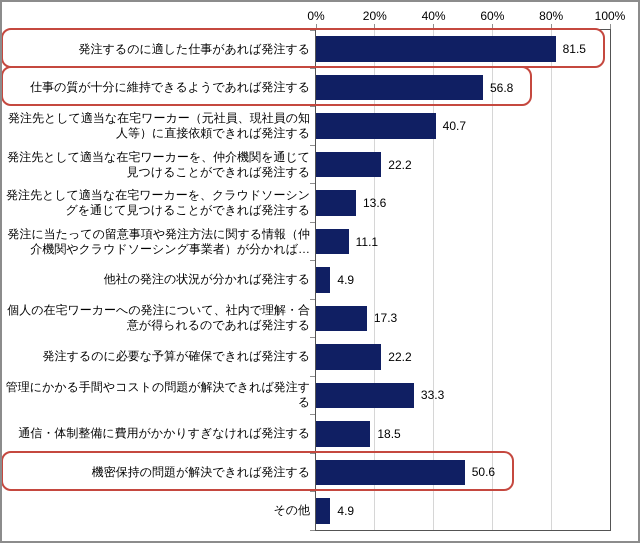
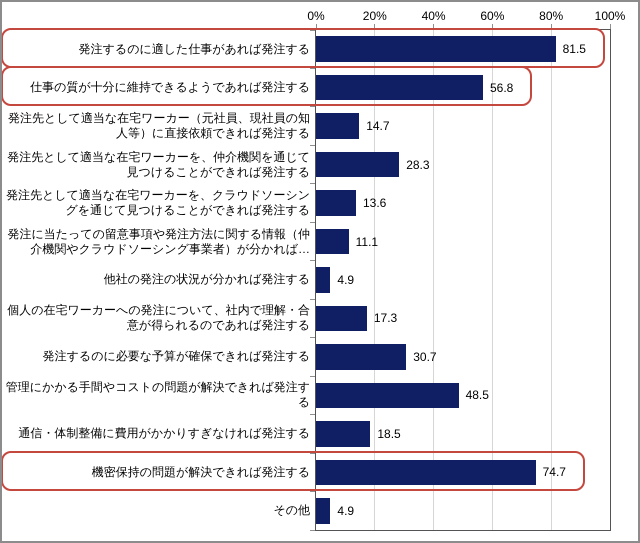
発注先として適当な在宅ワーカー（元社員、現社員の知人等）に直接依頼できれば発注する: 40.7 -> 14.7
発注先として適当な在宅ワーカーを、仲介機関を通じて見つけることができれば発注する: 22.2 -> 28.3
発注するのに必要な予算が確保できれば発注する: 22.2 -> 30.7
管理にかかる手間やコストの問題が解決できれば発注する: 33.3 -> 48.5
機密保持の問題が解決できれば発注する: 50.6 -> 74.7
